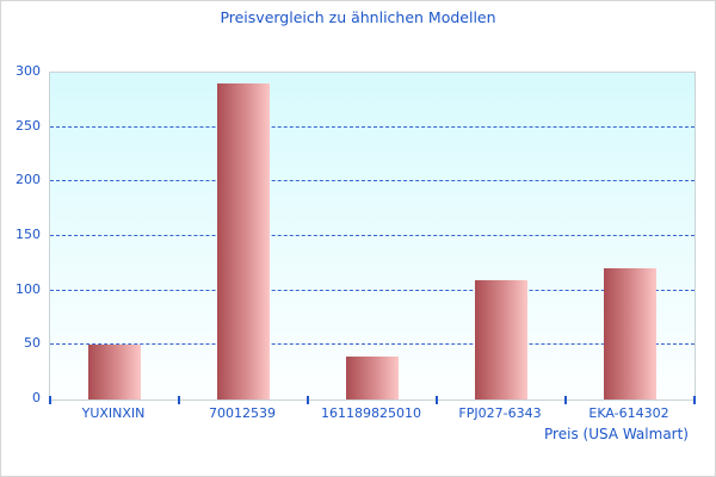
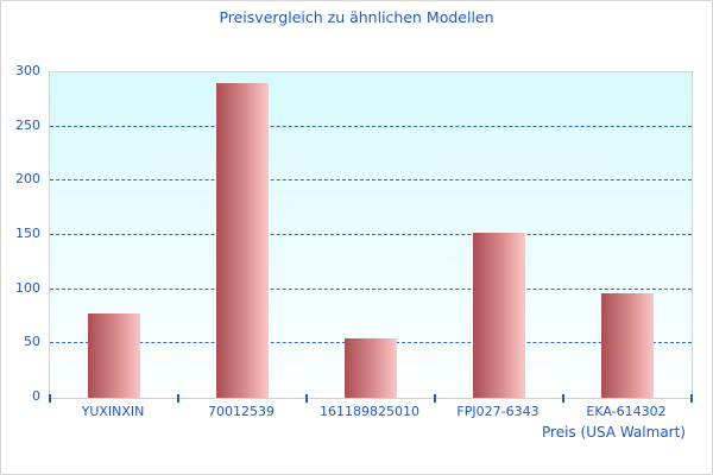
YUXINXIN: 50 -> 80
161189825010: 40 -> 60
FPJ027-6343: 110 -> 150
EKA-614302: 120 -> 100
